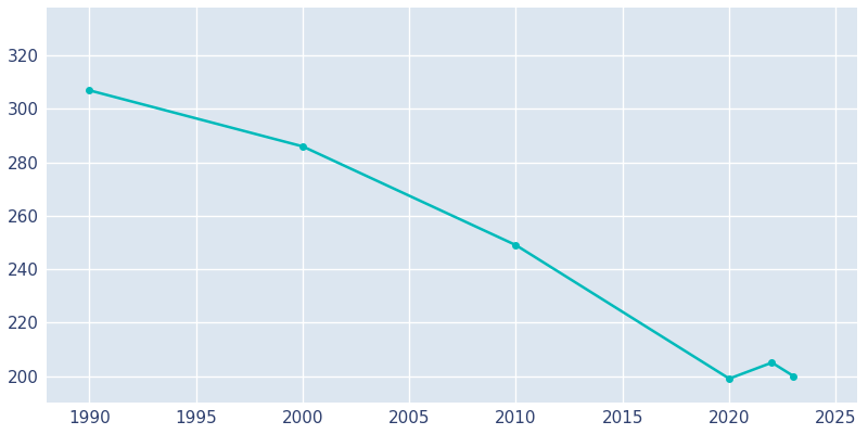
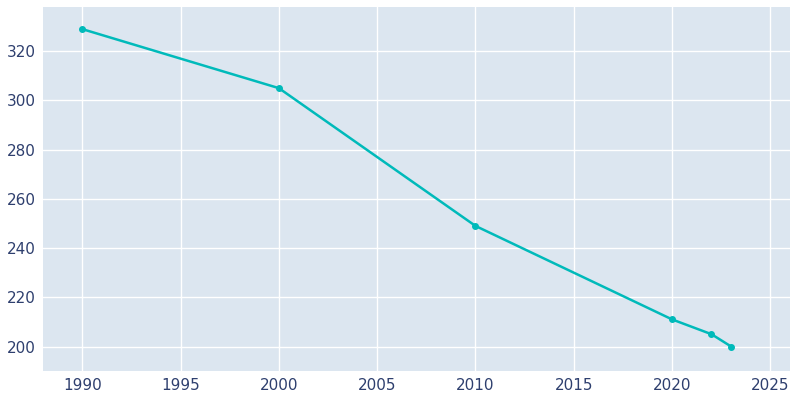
1990: 307 -> 329
2000: 286 -> 305
2020: 199 -> 211
